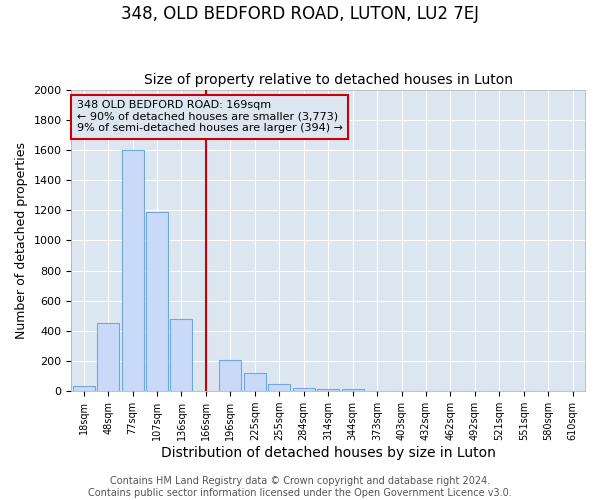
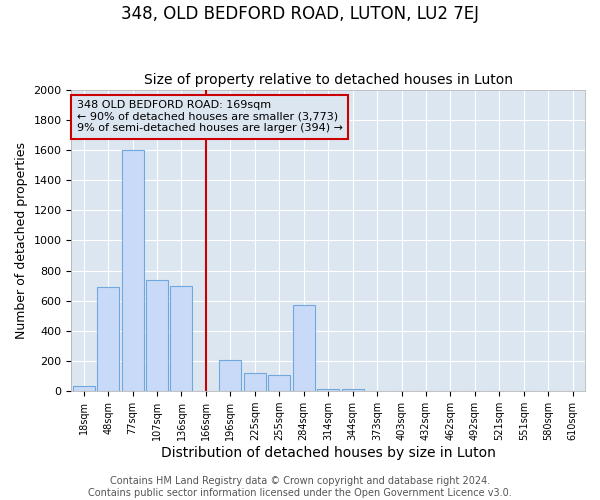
48sqm: 450 -> 690
107sqm: 1190 -> 740
136sqm: 480 -> 700
255sqm: 50 -> 110
284sqm: 20 -> 570
